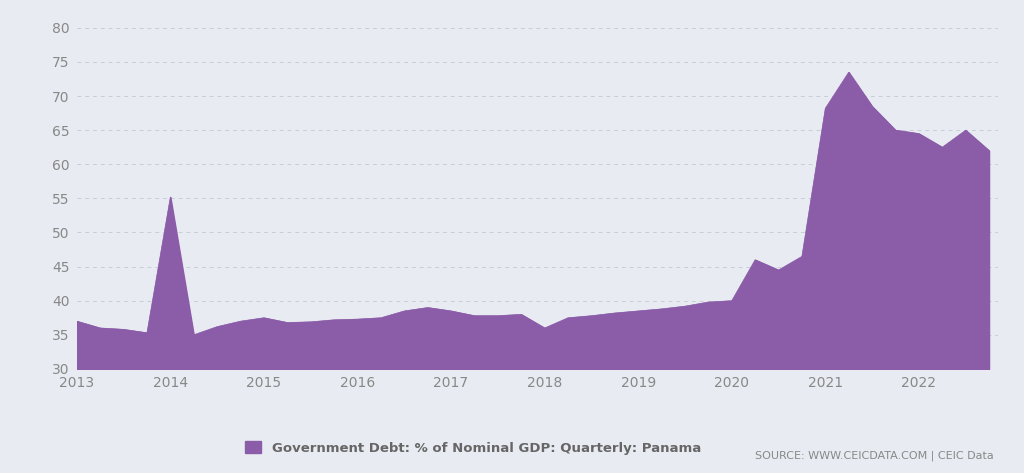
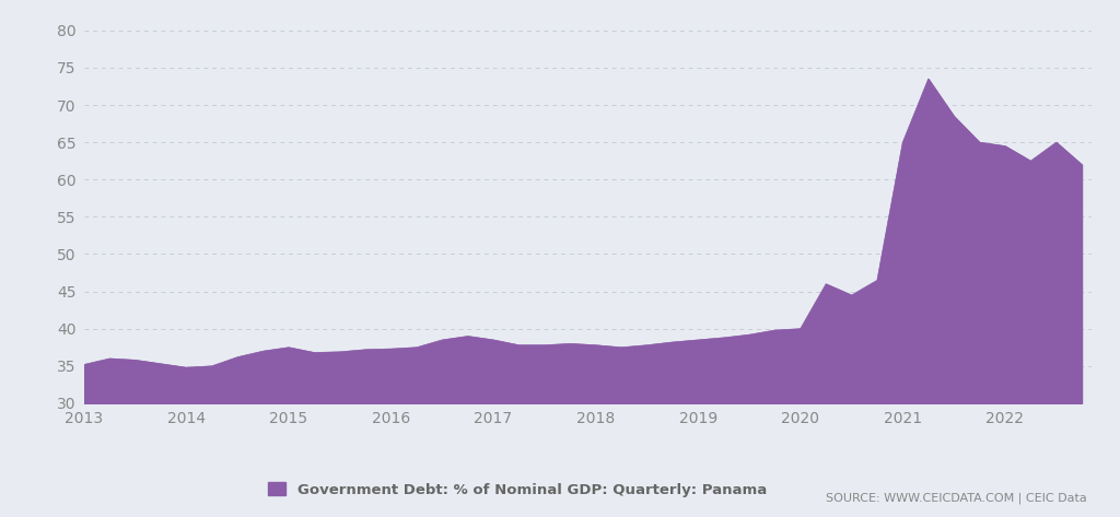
2013: 37.0 -> 35.2
2014: 55.2 -> 34.8
2018: 36.0 -> 37.8
2021: 68.2 -> 65.0
